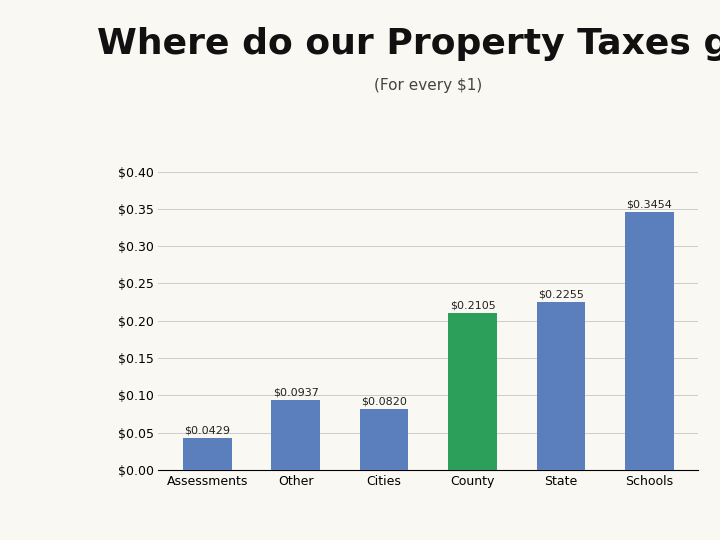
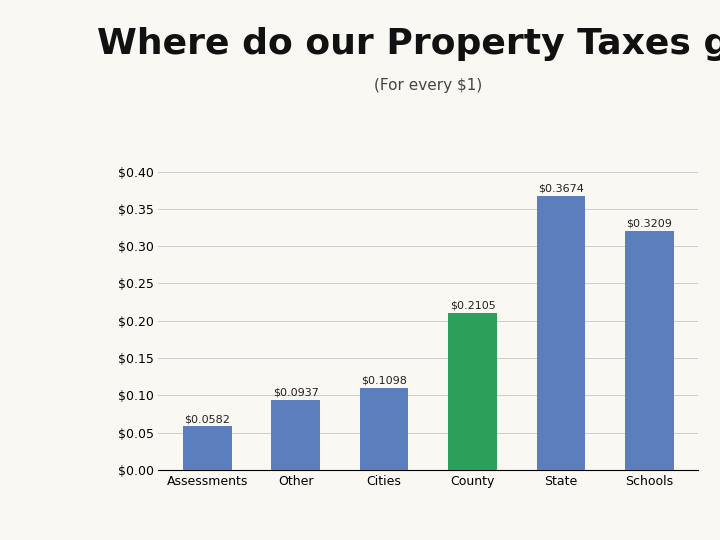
Assessments: $0.0429 -> $0.0582
Cities: $0.0820 -> $0.1098
State: $0.2255 -> $0.3674
Schools: $0.3454 -> $0.3209
